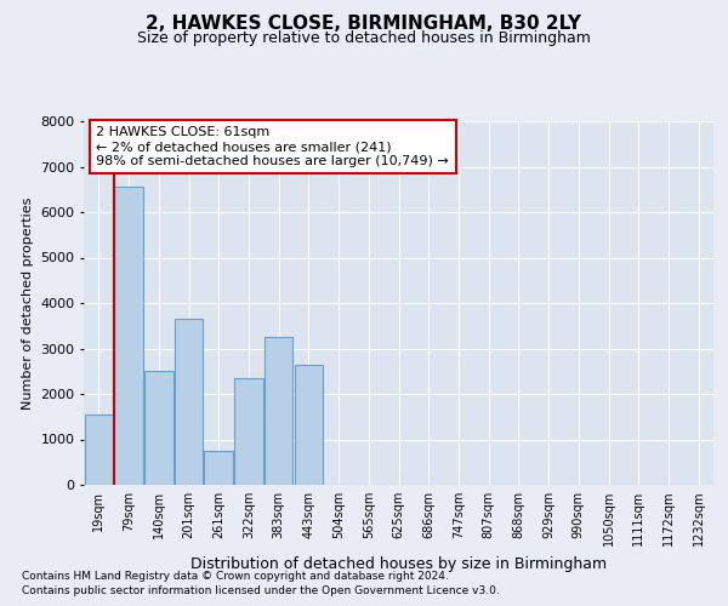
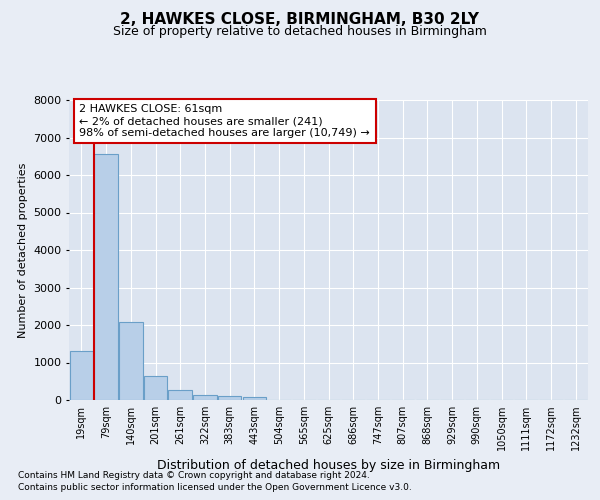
19sqm: 1550 -> 1310
140sqm: 2500 -> 2080
201sqm: 3650 -> 650
261sqm: 750 -> 260
322sqm: 2350 -> 130
383sqm: 3250 -> 100
443sqm: 2650 -> 70
